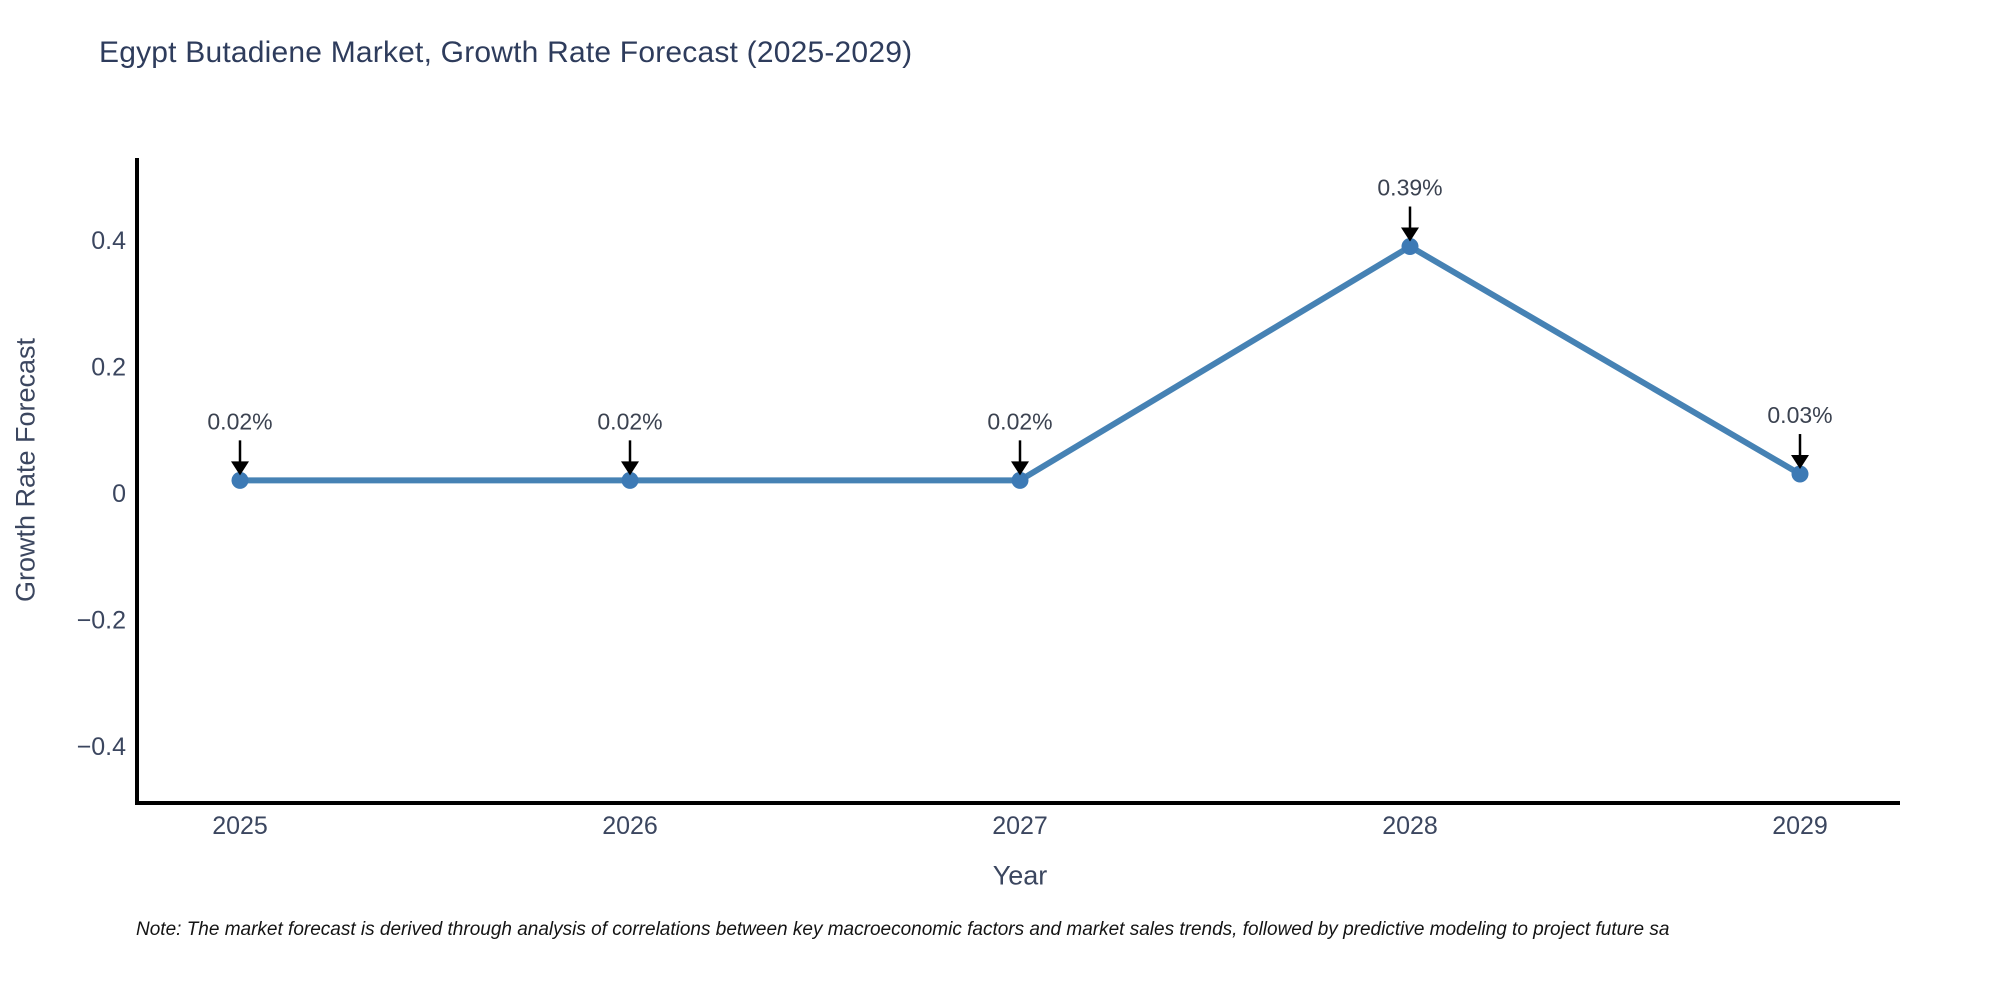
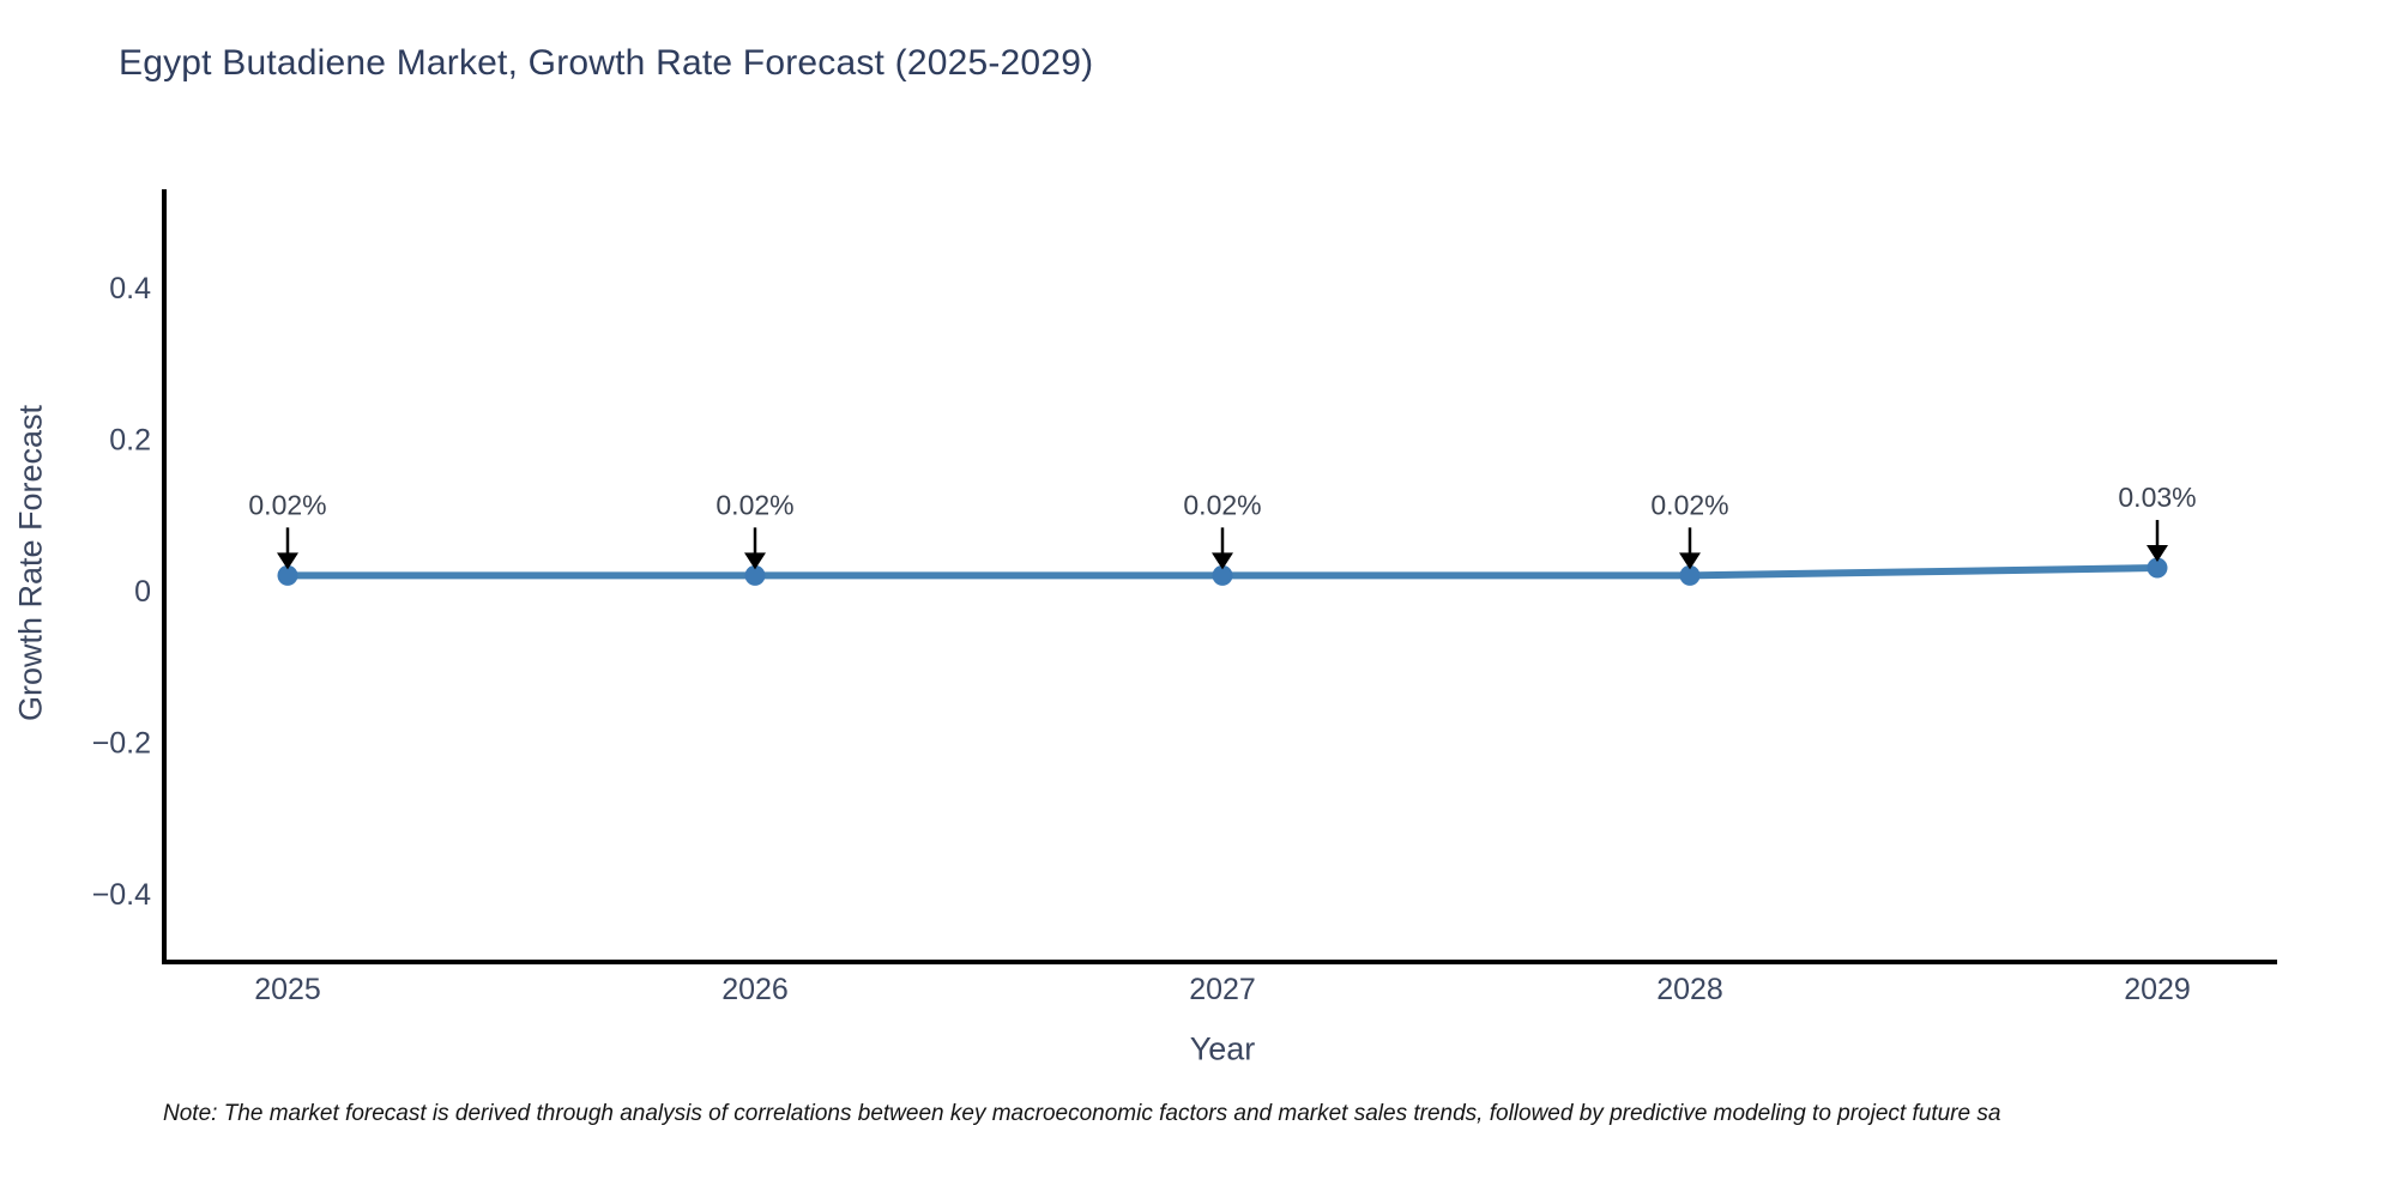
2028: 0.39% -> 0.02%
